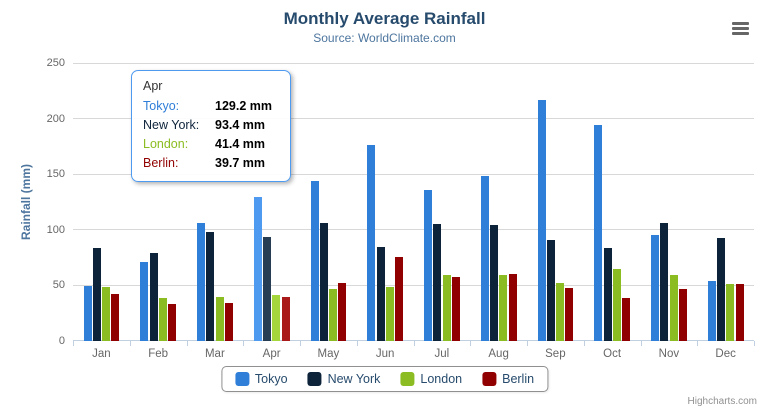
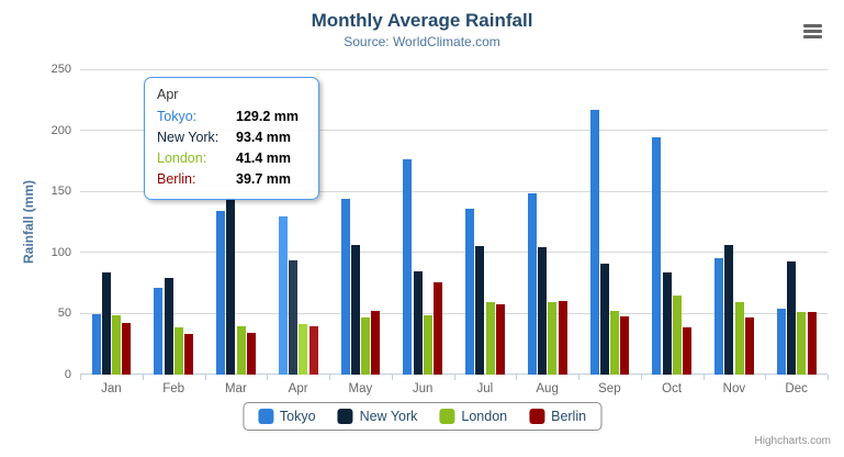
Tokyo/Mar: 106 -> 134
New York/Mar: 98 -> 145
